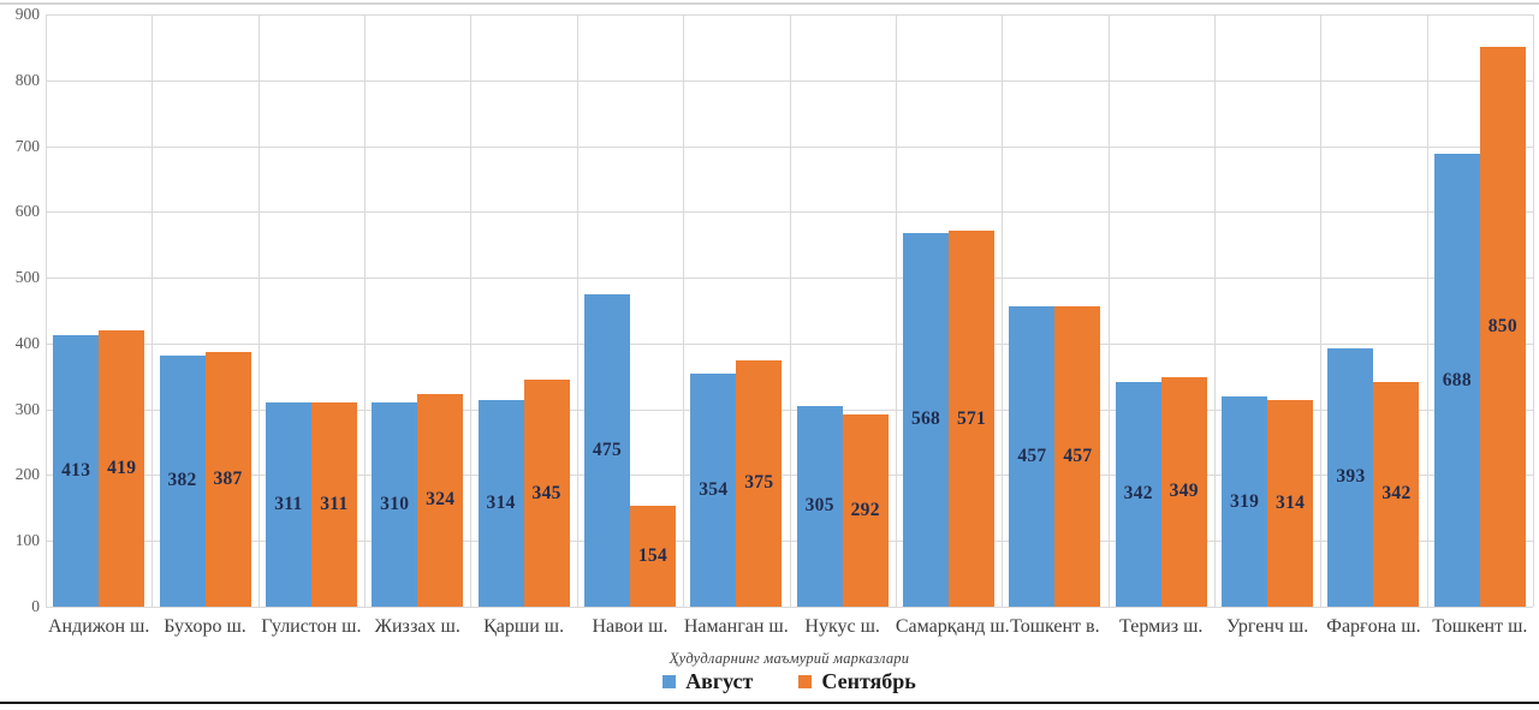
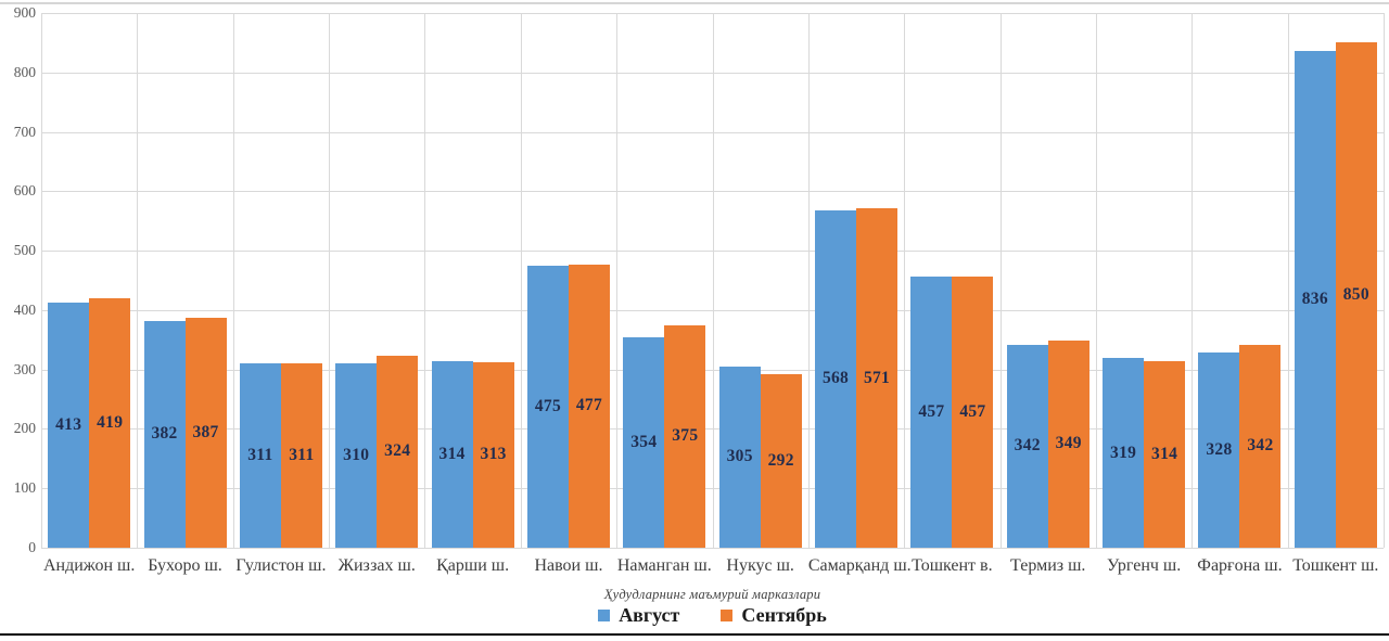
Сентябрь/Қарши ш.: 345 -> 313
Сентябрь/Навои ш.: 154 -> 477
Август/Фарғона ш.: 393 -> 328
Август/Тошкент ш.: 688 -> 836
